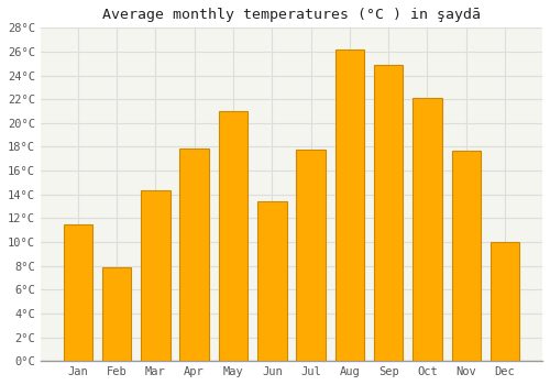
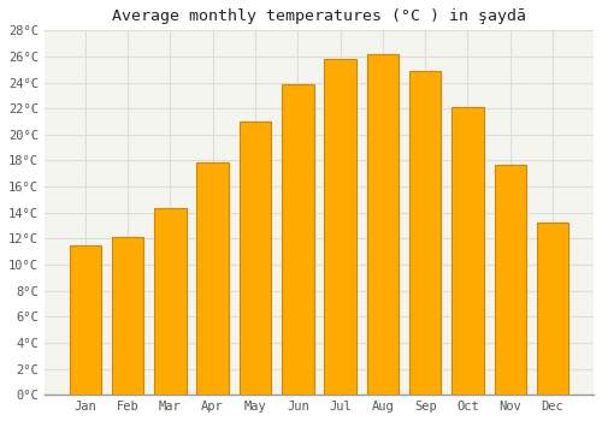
Feb: 7.9°C -> 12.1°C
Jun: 13.4°C -> 23.9°C
Jul: 17.8°C -> 25.8°C
Dec: 10.0°C -> 13.2°C
